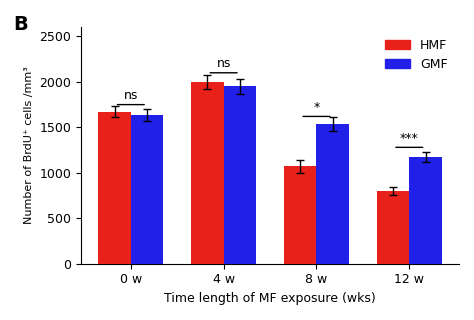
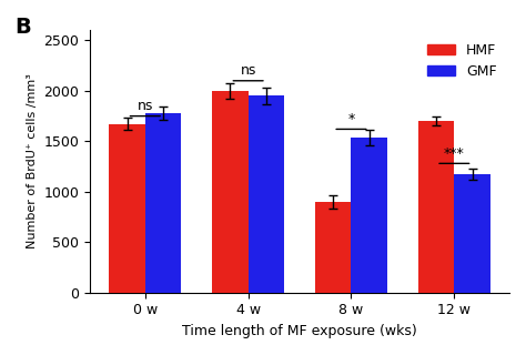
GMF/0 w: 1640 -> 1780
HMF/8 w: 1070 -> 900
HMF/12 w: 800 -> 1700
